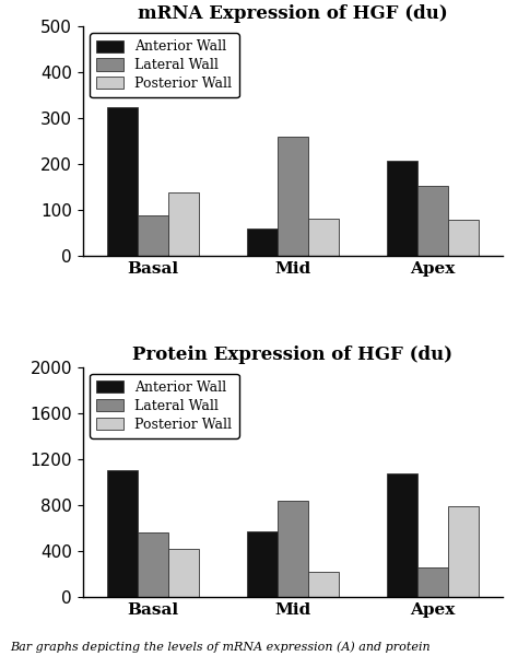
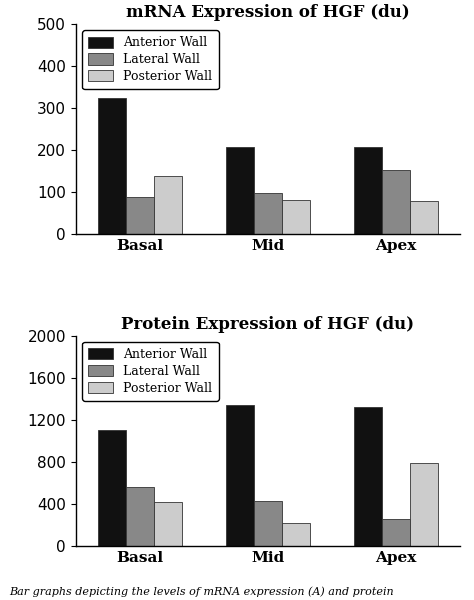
mRNA Expression of HGF (du)/Anterior Wall/Mid: 60 -> 207
mRNA Expression of HGF (du)/Lateral Wall/Mid: 260 -> 98
Protein Expression of HGF (du)/Anterior Wall/Mid: 570 -> 1340
Protein Expression of HGF (du)/Lateral Wall/Mid: 840 -> 430
Protein Expression of HGF (du)/Anterior Wall/Apex: 1070 -> 1320
